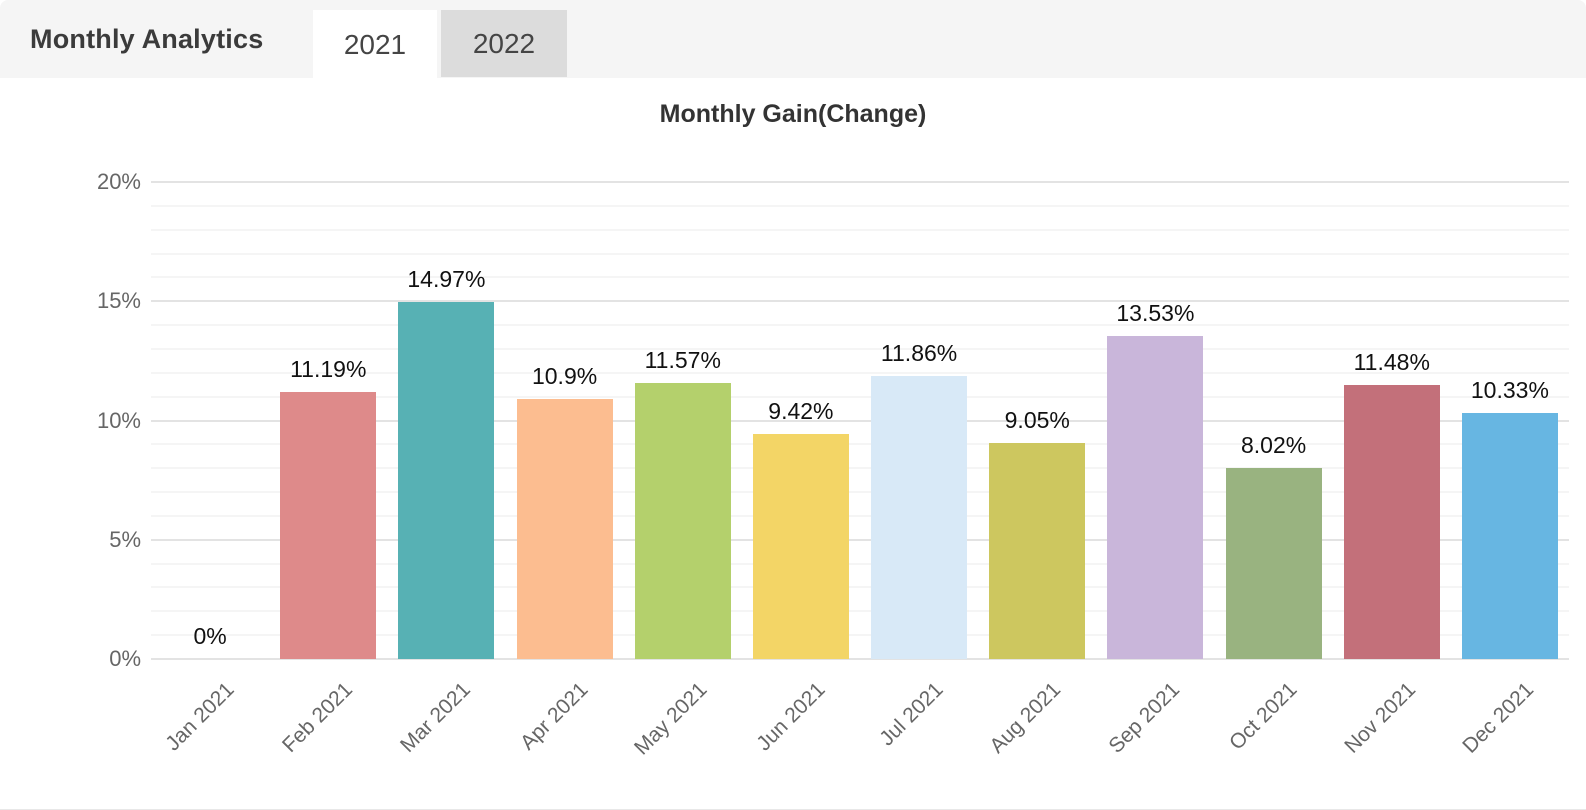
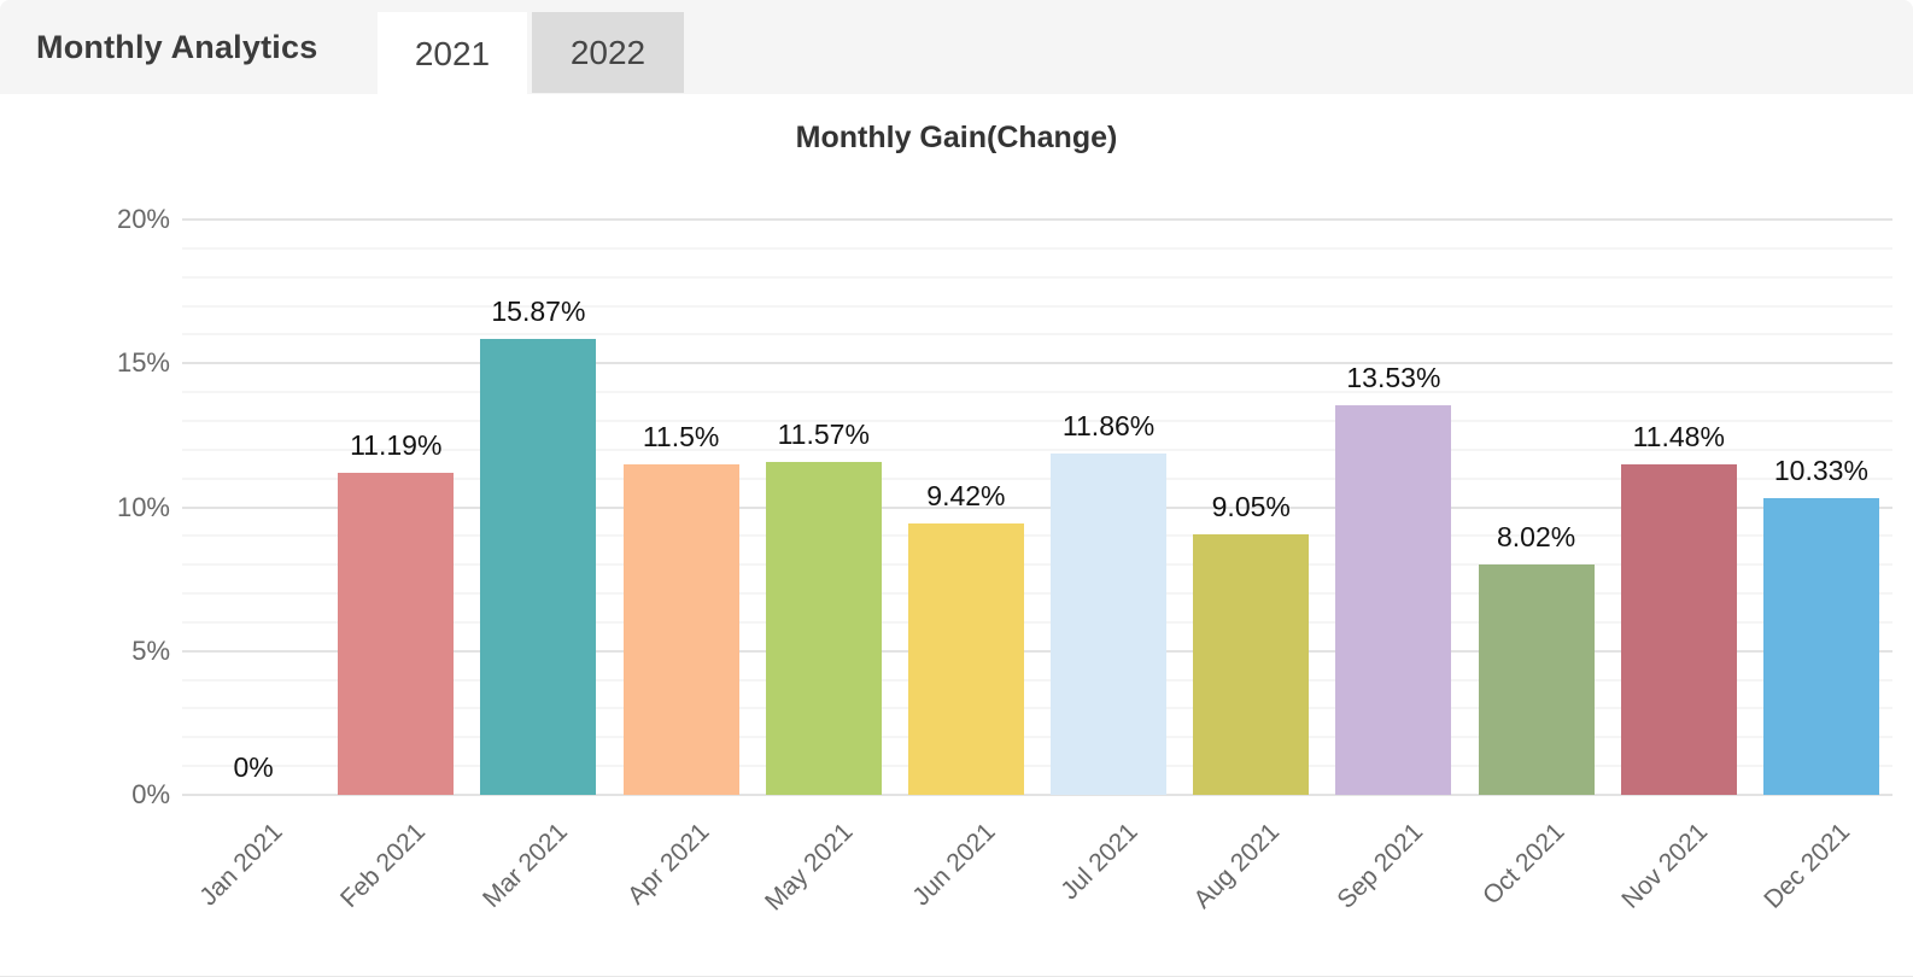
Mar 2021: 14.97% -> 15.87%
Apr 2021: 10.9% -> 11.5%
